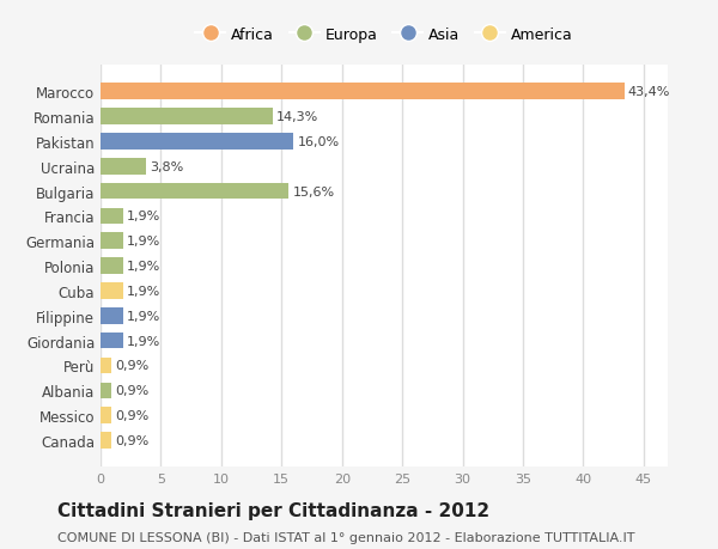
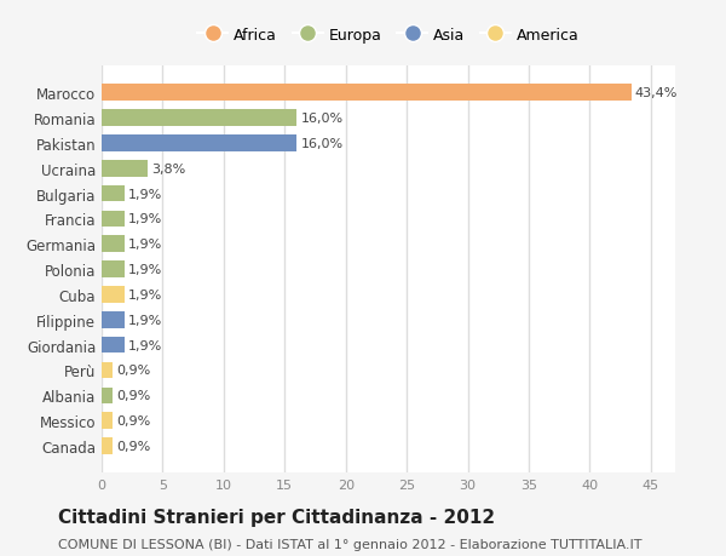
Romania: 14,3% -> 16,0%
Bulgaria: 15,6% -> 1,9%
